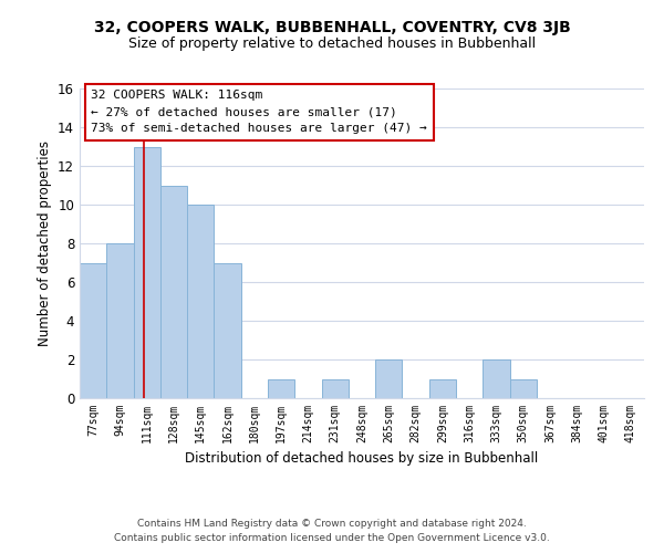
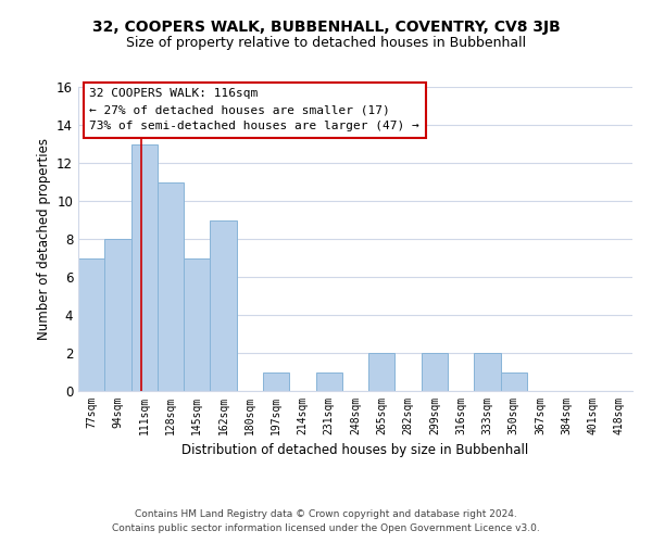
145sqm: 10 -> 7
162sqm: 7 -> 9
299sqm: 1 -> 2
